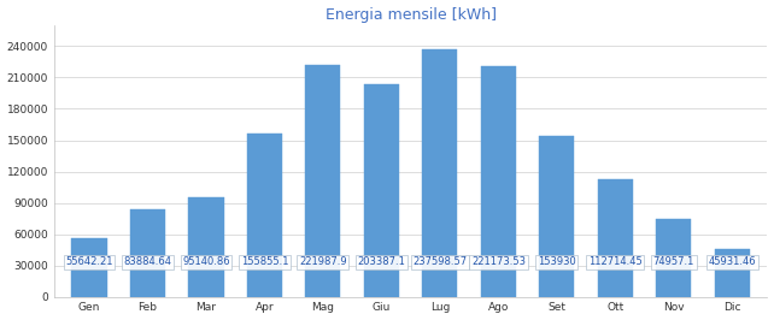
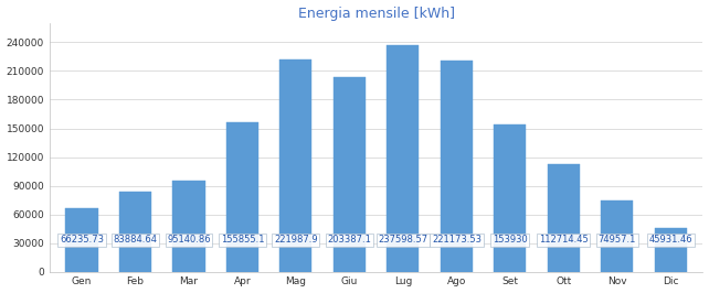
Gen: 55642.21 -> 66235.73
